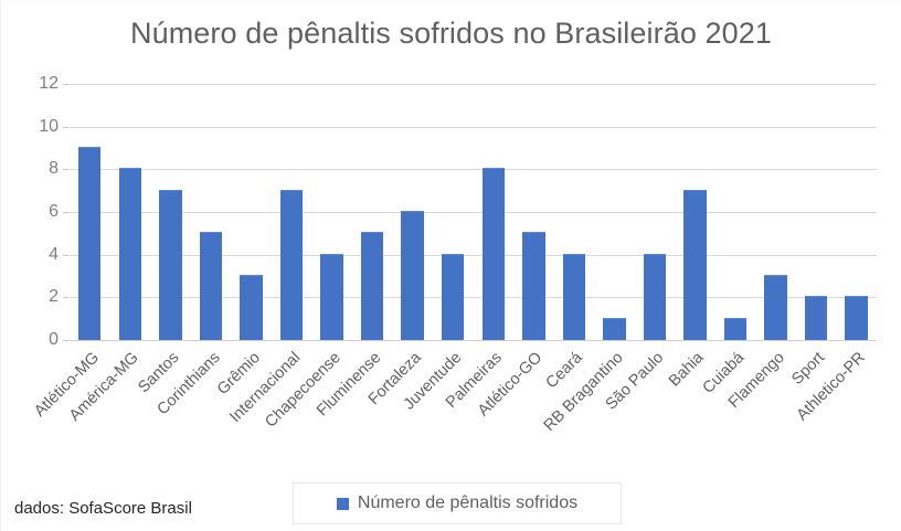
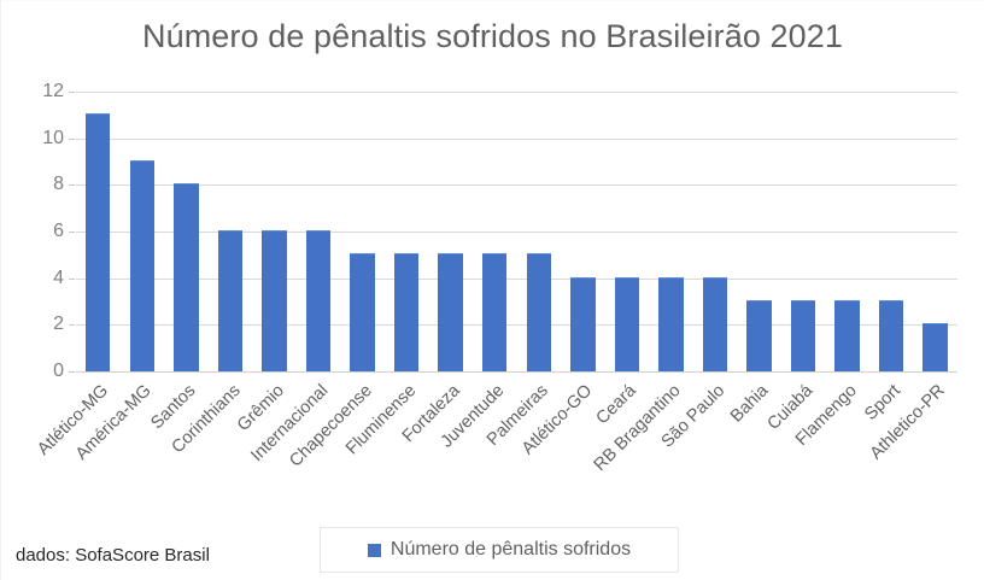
Atlético-MG: 9 -> 11
América-MG: 8 -> 9
Santos: 7 -> 8
Corinthians: 5 -> 6
Grêmio: 3 -> 6
Internacional: 7 -> 6
Chapecoense: 4 -> 5
Fortaleza: 6 -> 5
Juventude: 4 -> 5
Palmeiras: 8 -> 5
Atlético-GO: 5 -> 4
RB Bragantino: 1 -> 4
Bahia: 7 -> 3
Cuiabá: 1 -> 3
Sport: 2 -> 3
